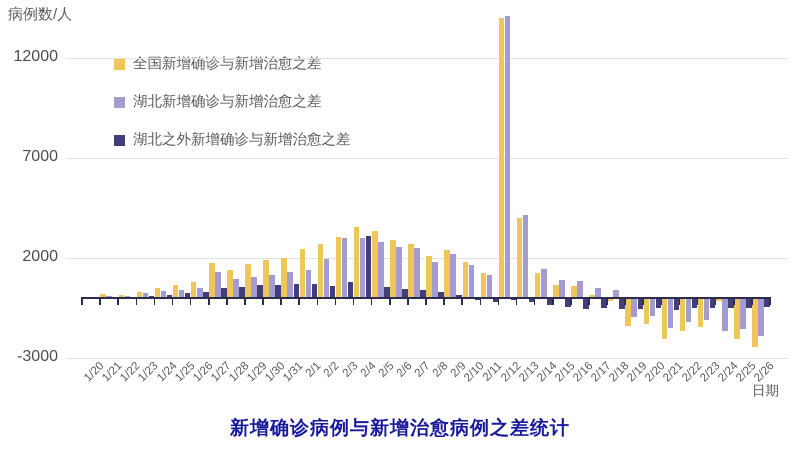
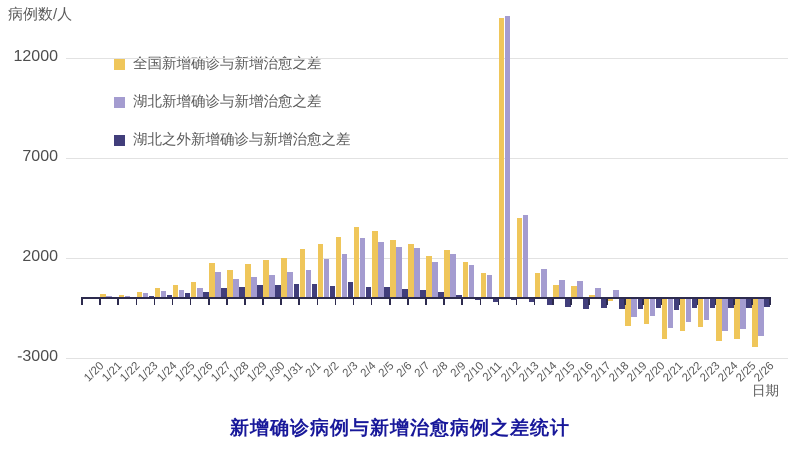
湖北新增确诊与新增治愈之差/2/3: 3000 -> 2200
湖北之外新增确诊与新增治愈之差/2/4: 3100 -> 600
全国新增确诊与新增治愈之差/2/24: -100 -> -2100
